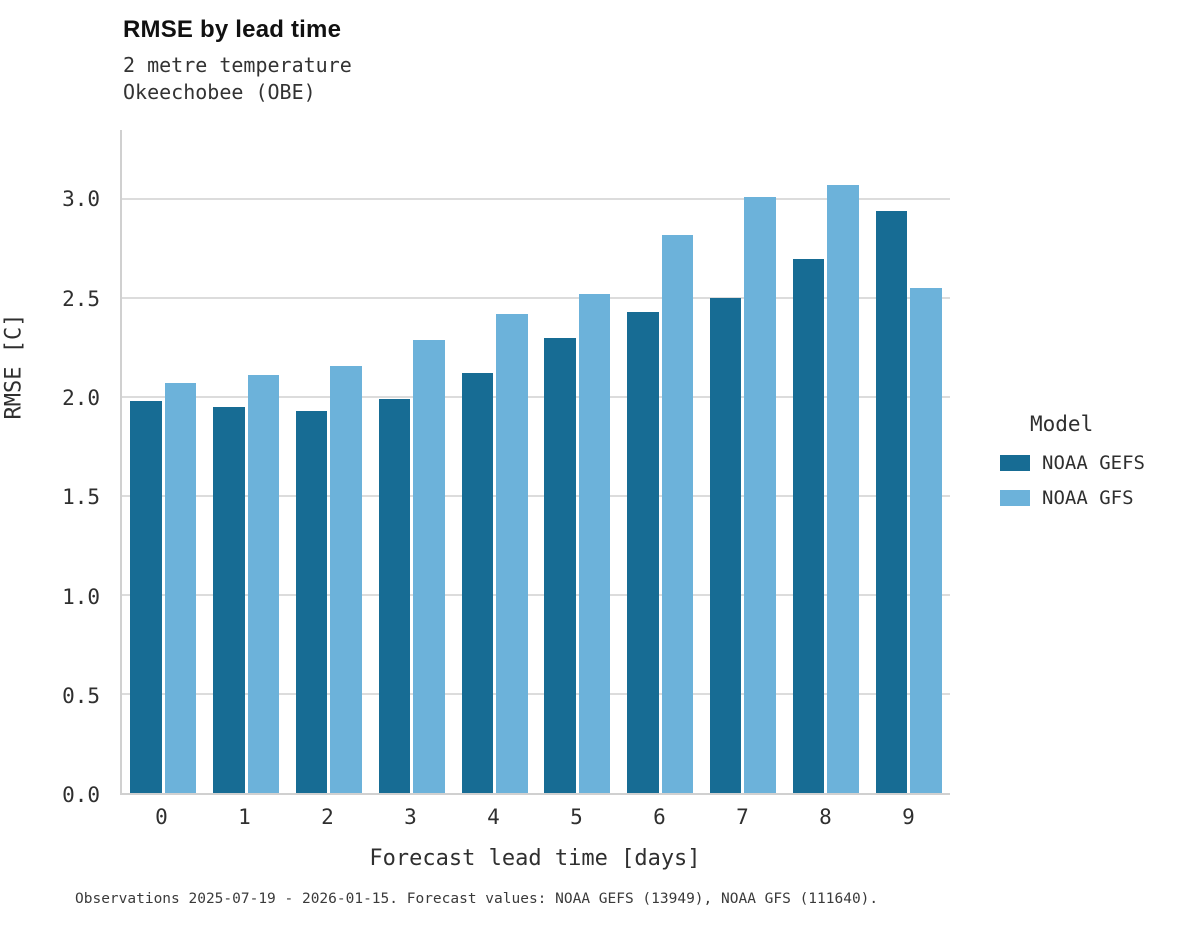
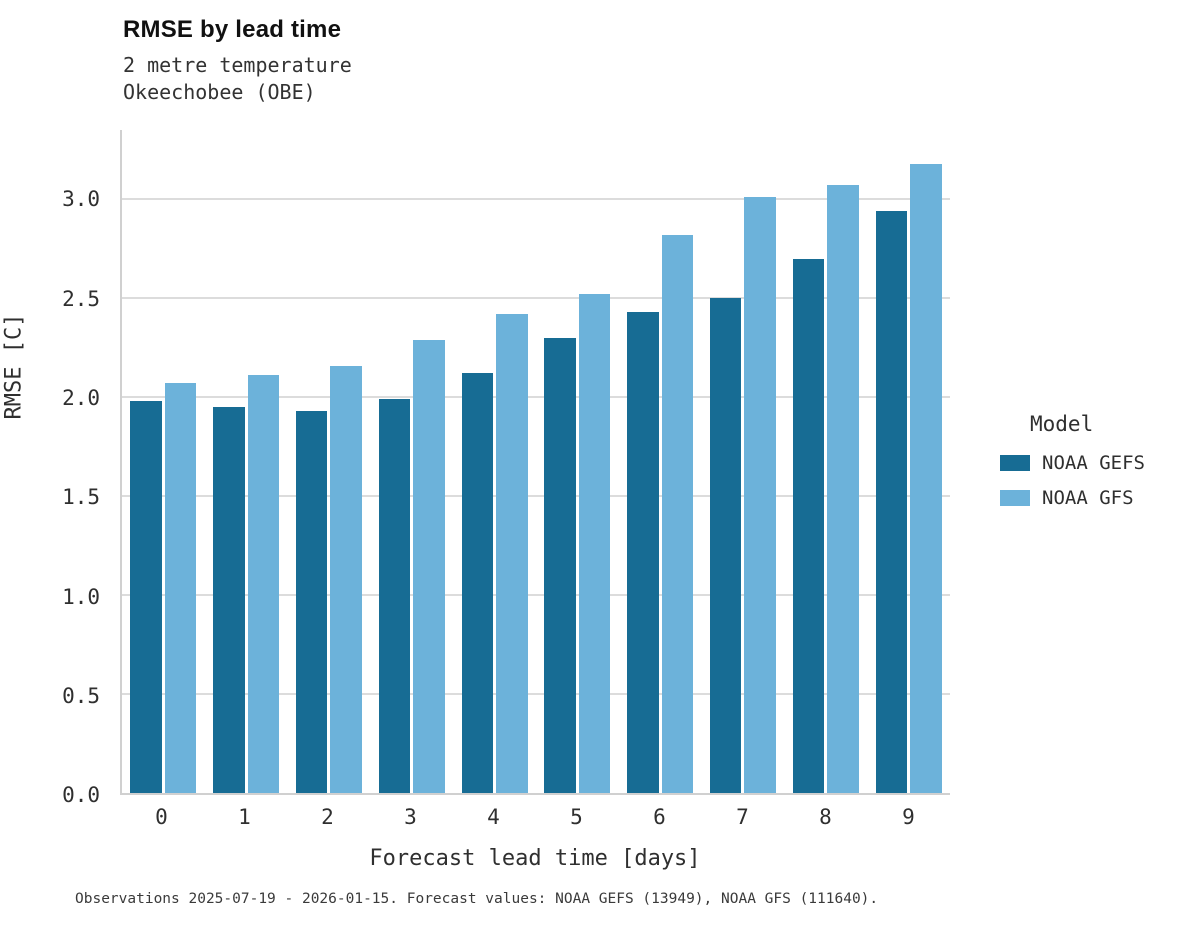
NOAA GFS/9: 2.55 -> 3.18
